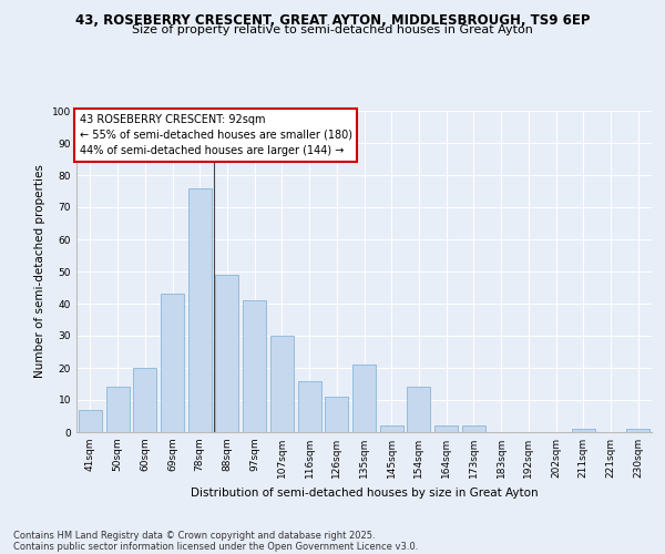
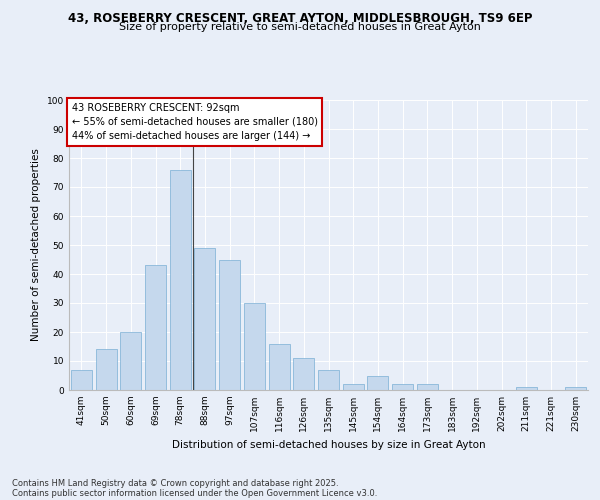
97sqm: 41 -> 45
135sqm: 21 -> 7
154sqm: 14 -> 5
